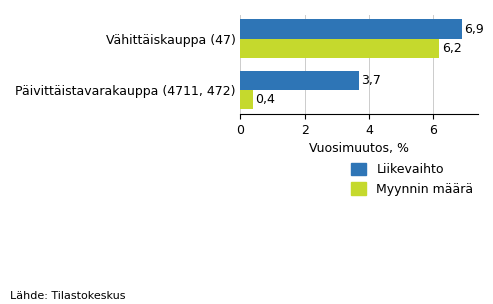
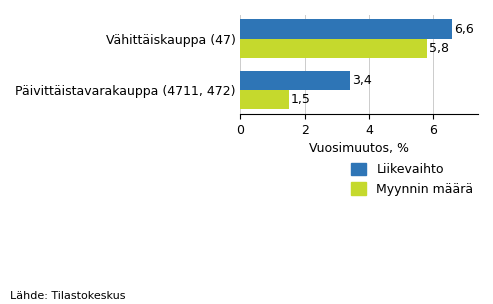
Liikevaihto/Vähittäiskauppa (47): 6,9 -> 6,6
Myynnin määrä/Vähittäiskauppa (47): 6,2 -> 5,8
Liikevaihto/Päivittäistavarakauppa (4711, 472): 3,7 -> 3,4
Myynnin määrä/Päivittäistavarakauppa (4711, 472): 0,4 -> 1,5
